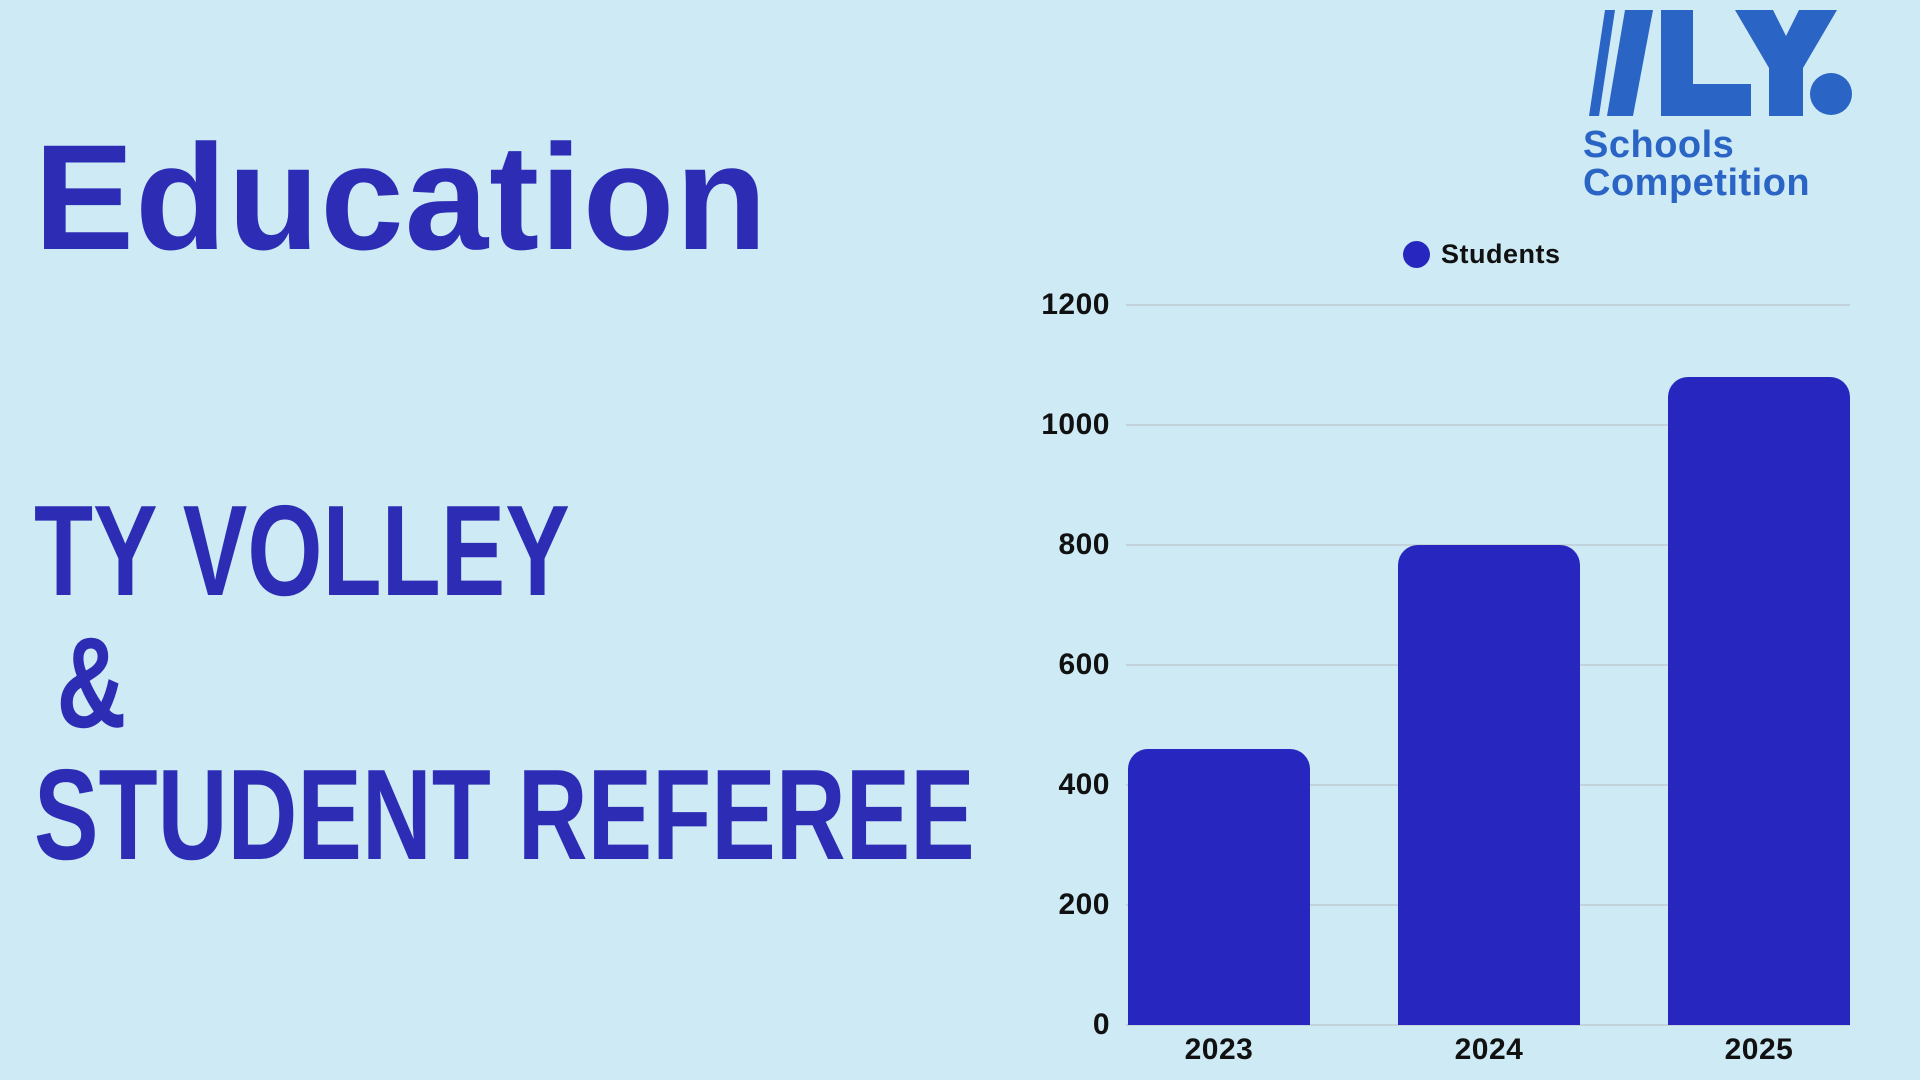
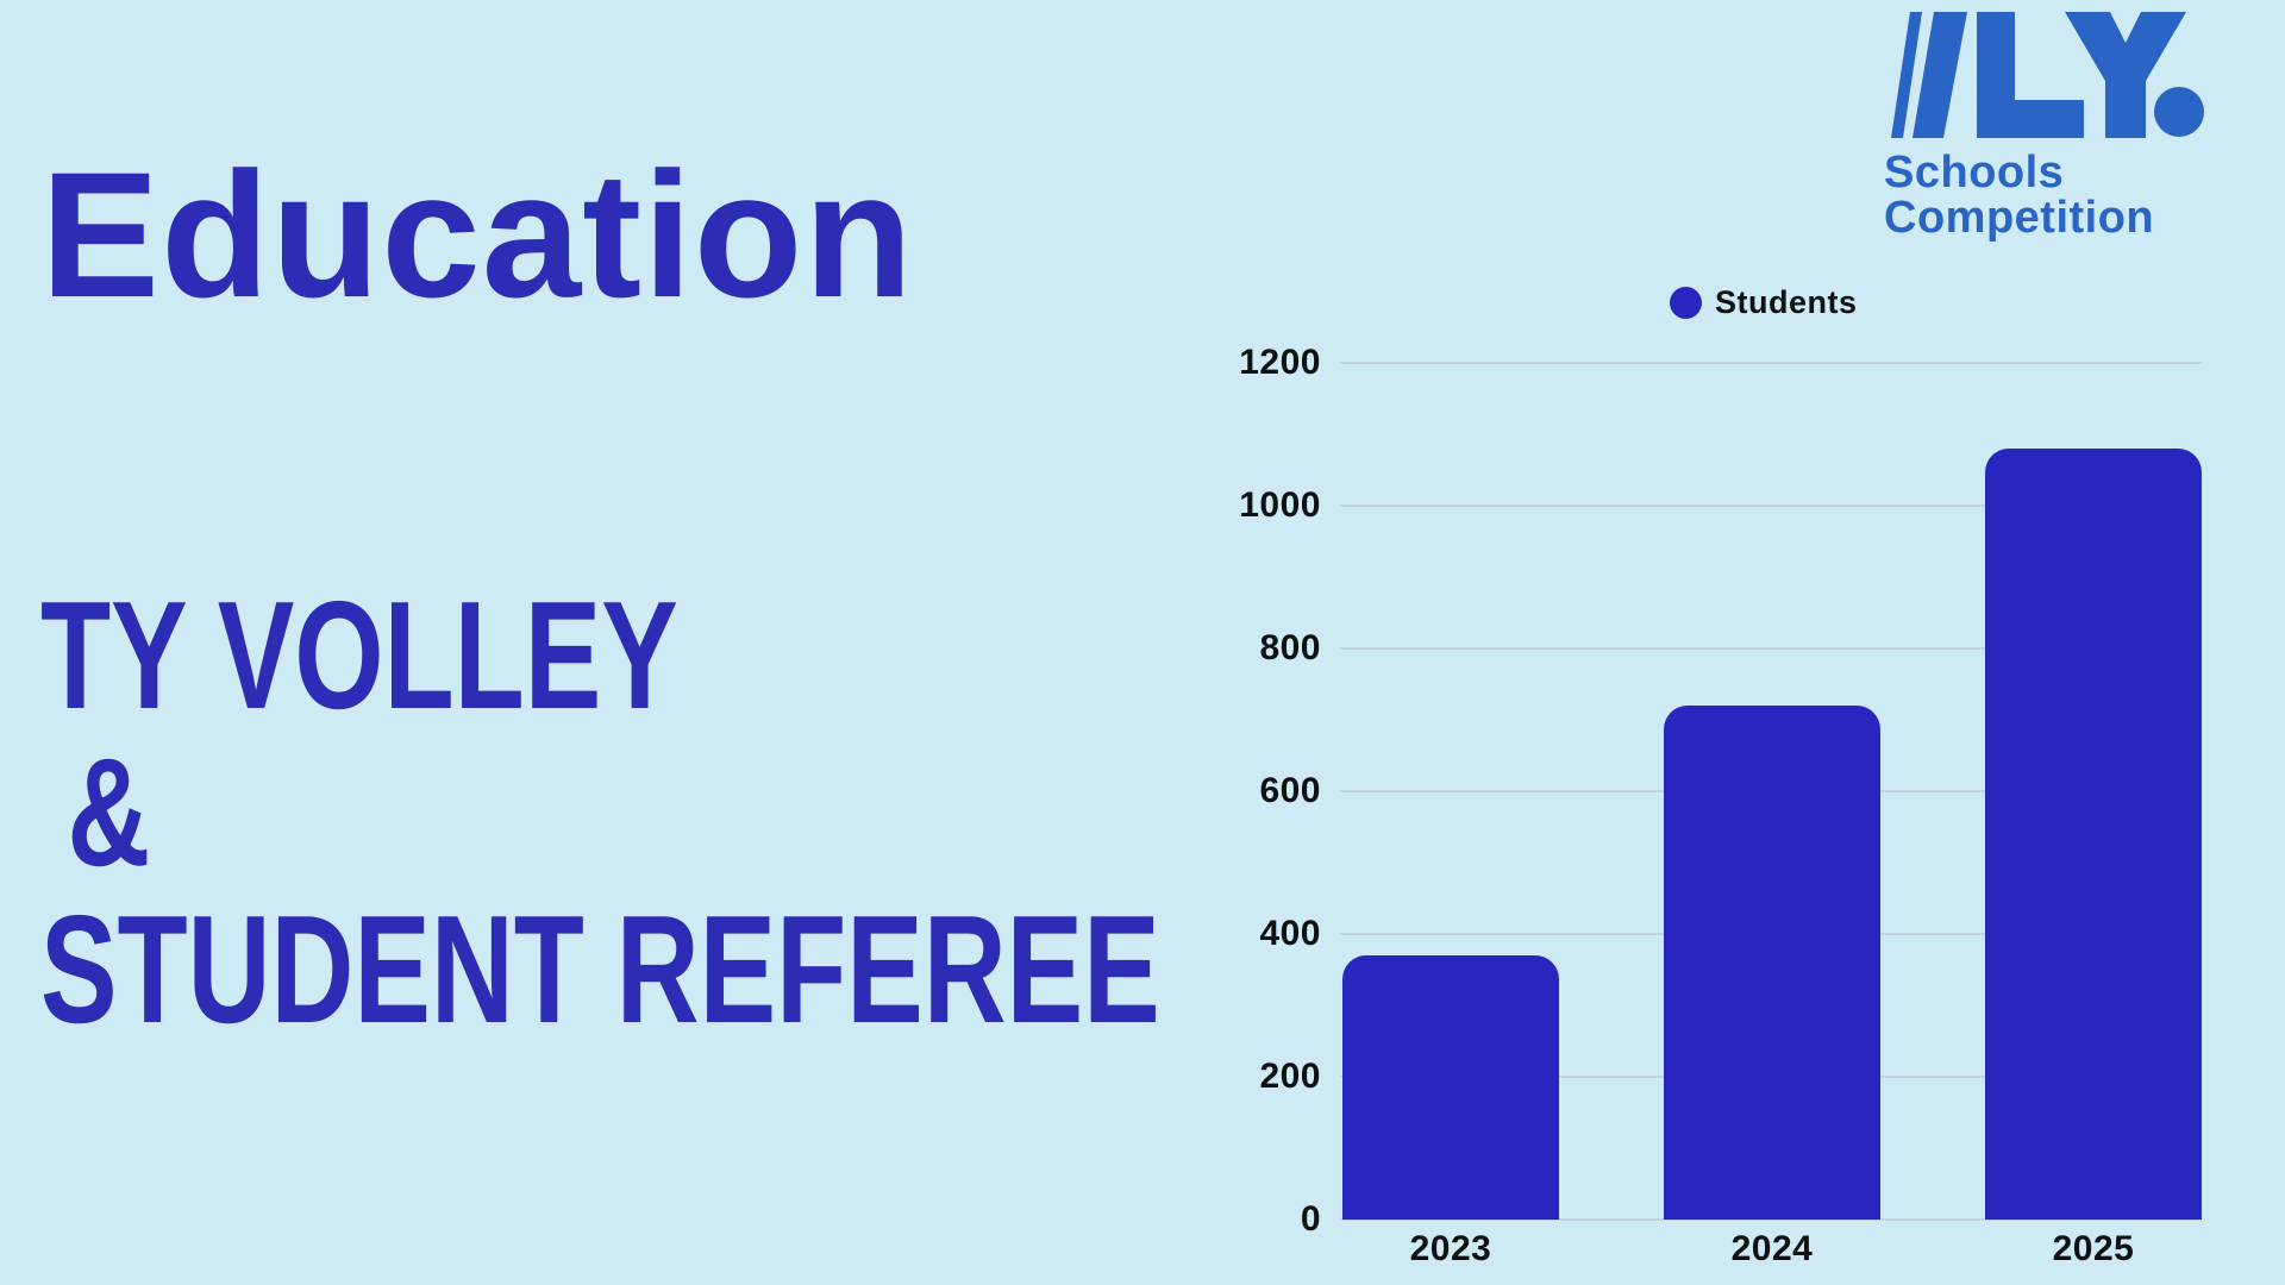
2023: 460 -> 370
2024: 800 -> 720
